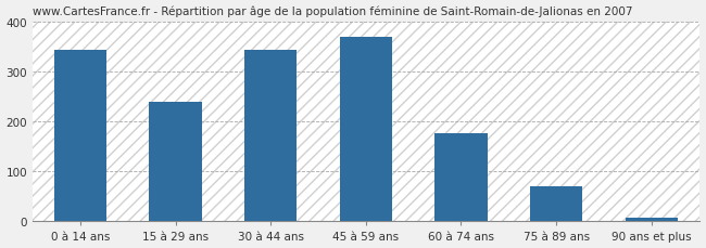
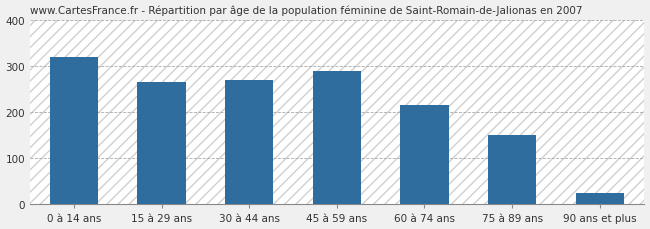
0 à 14 ans: 343 -> 320
15 à 29 ans: 240 -> 265
30 à 44 ans: 344 -> 270
45 à 59 ans: 370 -> 290
60 à 74 ans: 176 -> 215
75 à 89 ans: 70 -> 150
90 ans et plus: 8 -> 25
